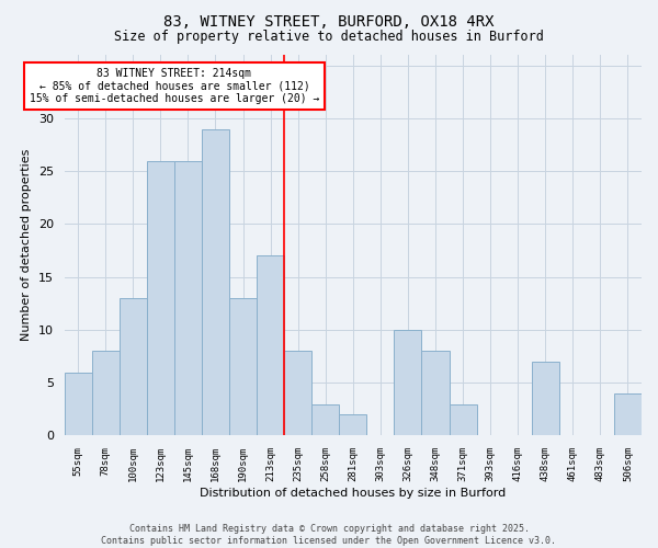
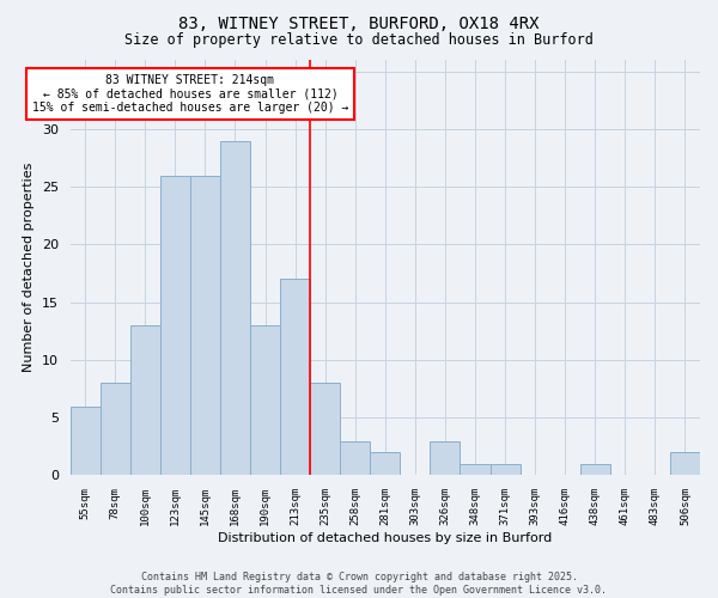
326sqm: 10 -> 3
348sqm: 8 -> 1
371sqm: 3 -> 1
438sqm: 7 -> 1
506sqm: 4 -> 2
